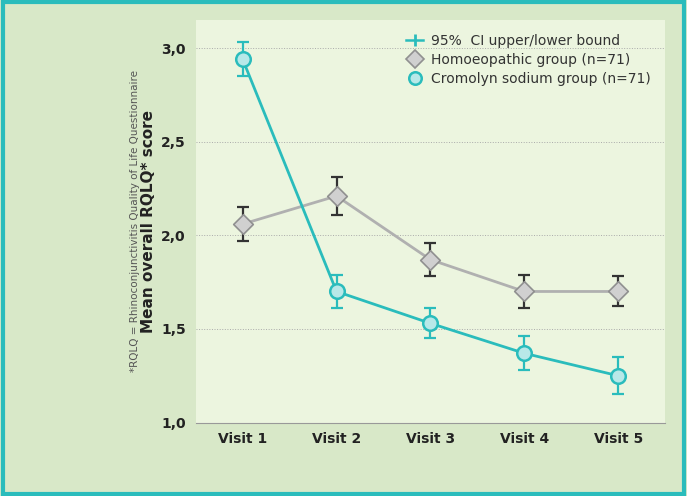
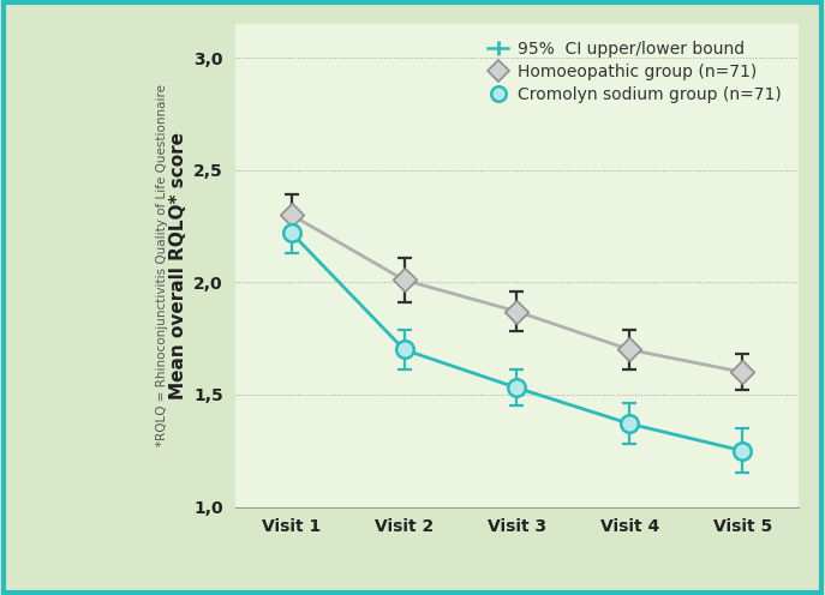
Homoeopathic group (n=71)/Visit 1: 2,06 -> 2,30
Cromolyn sodium group (n=71)/Visit 1: 2,94 -> 2,22
Homoeopathic group (n=71)/Visit 2: 2,21 -> 2,01
Homoeopathic group (n=71)/Visit 5: 1,70 -> 1,60
